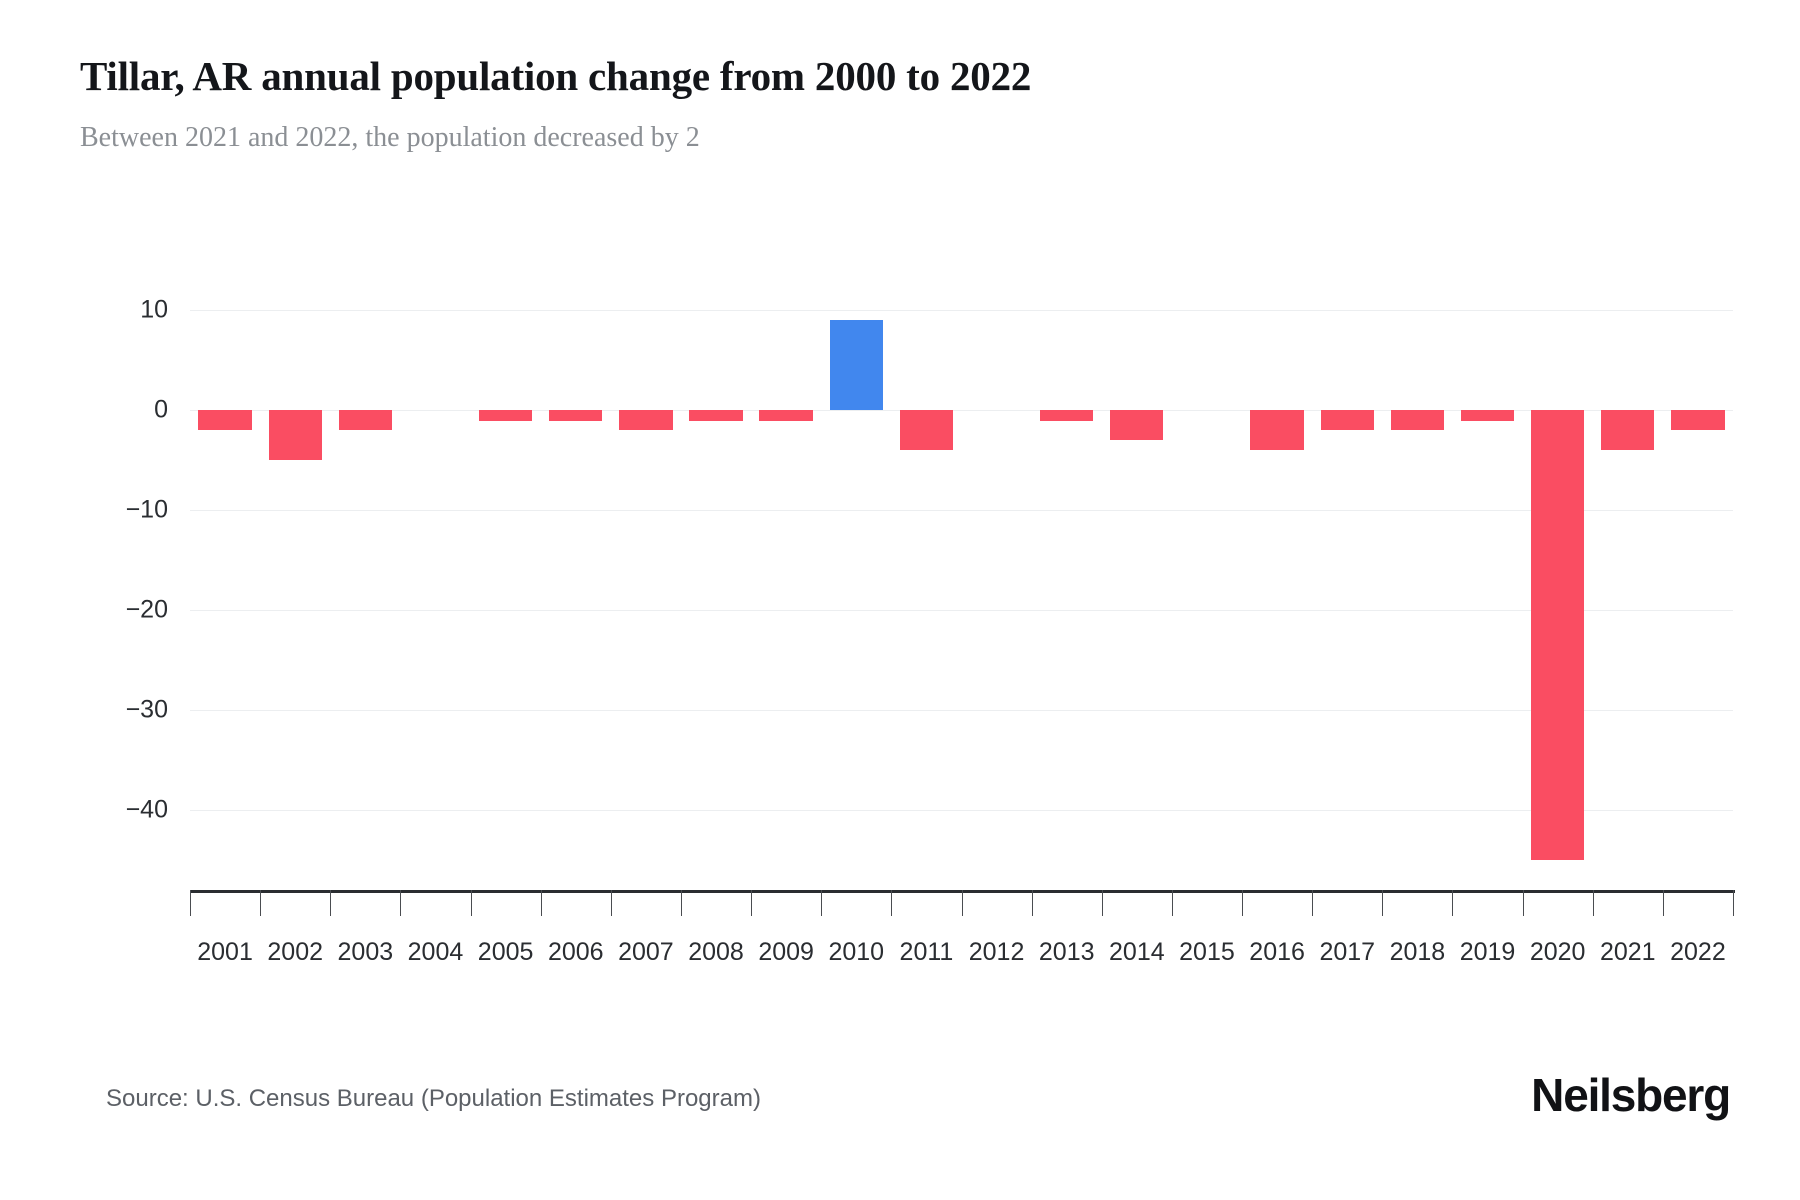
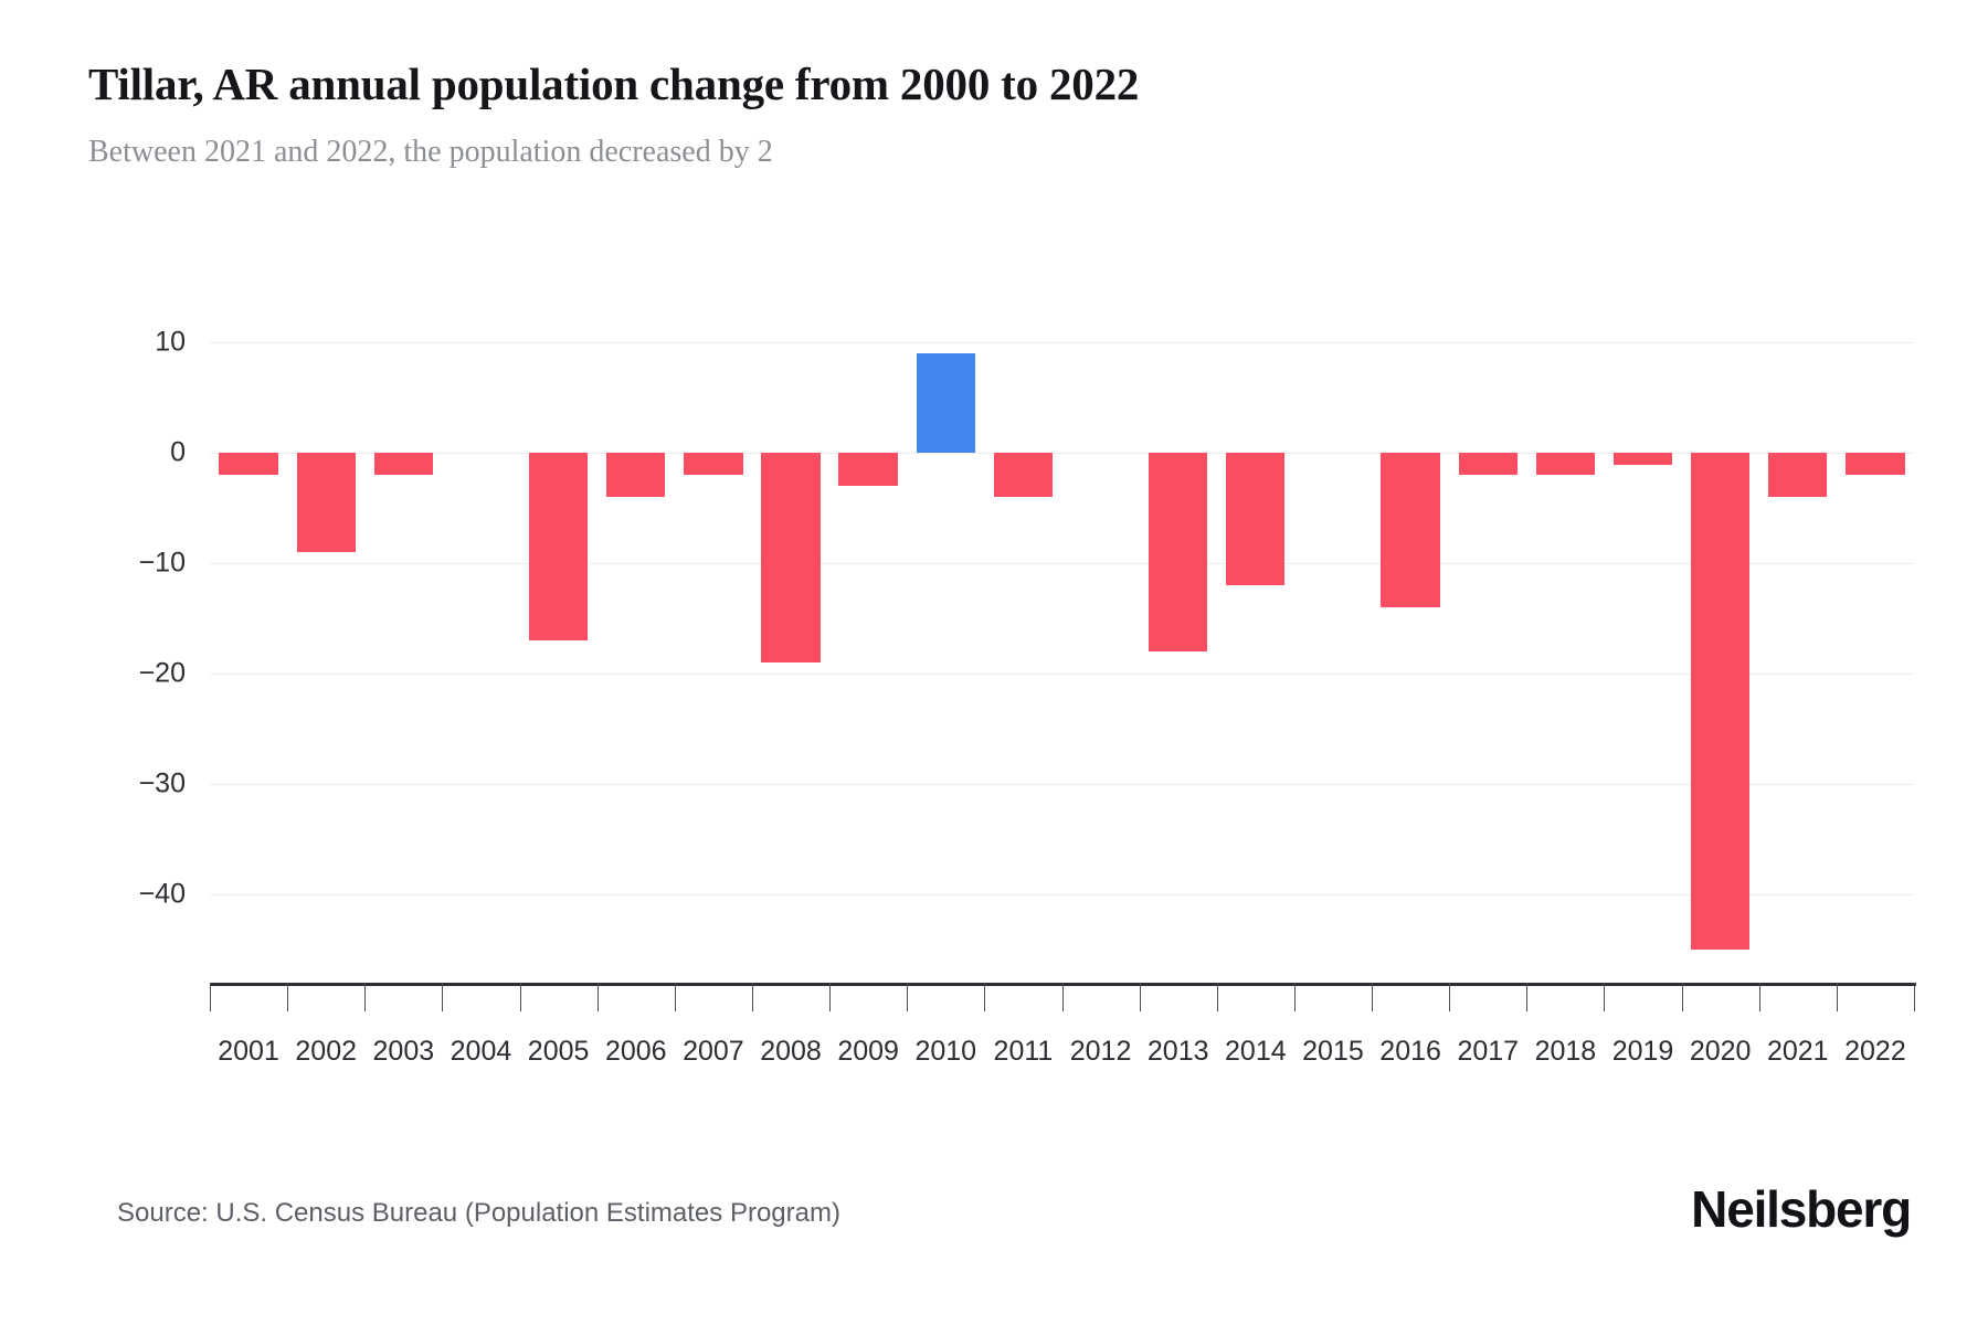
2002: -5 -> -9
2005: -1 -> -17
2006: -1 -> -4
2008: -1 -> -19
2009: -1 -> -3
2013: -1 -> -18
2014: -3 -> -12
2016: -4 -> -14
